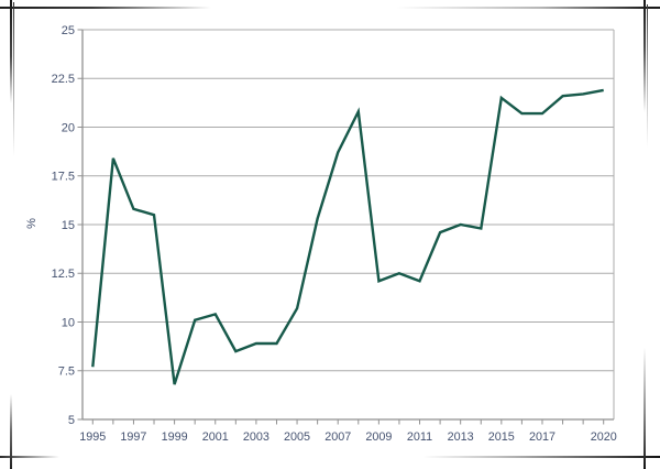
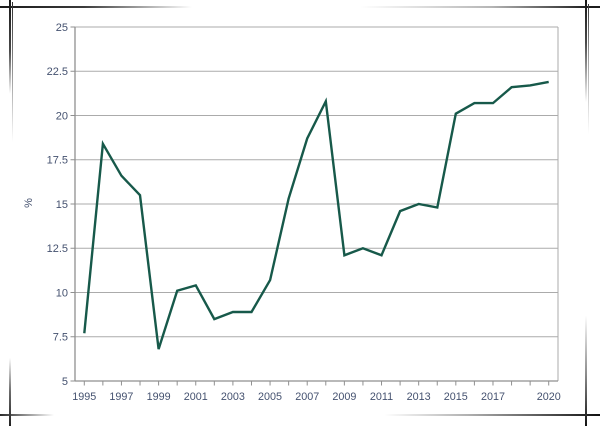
1997: 15.8 -> 16.6
2015: 21.5 -> 20.1
